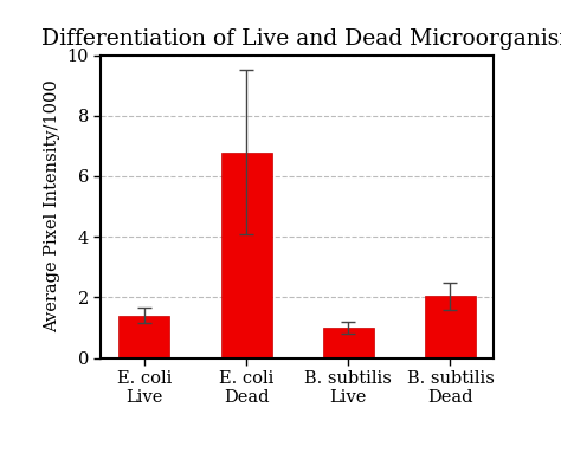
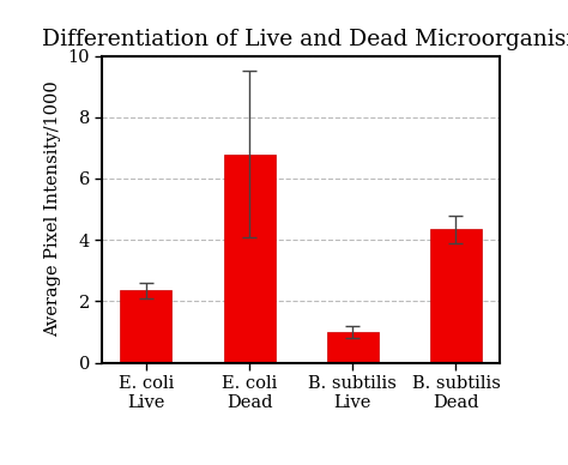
E. coli Live: 1.40 -> 2.35
B. subtilis Dead: 2.05 -> 4.35
